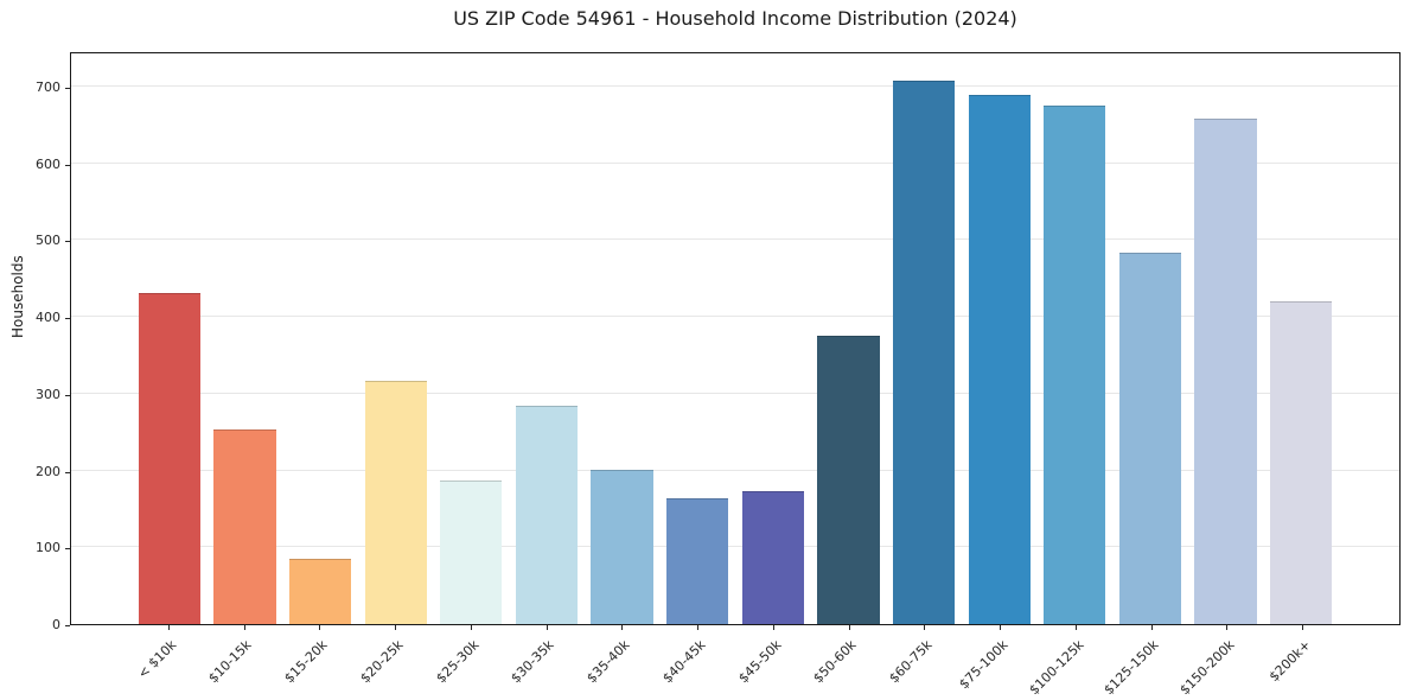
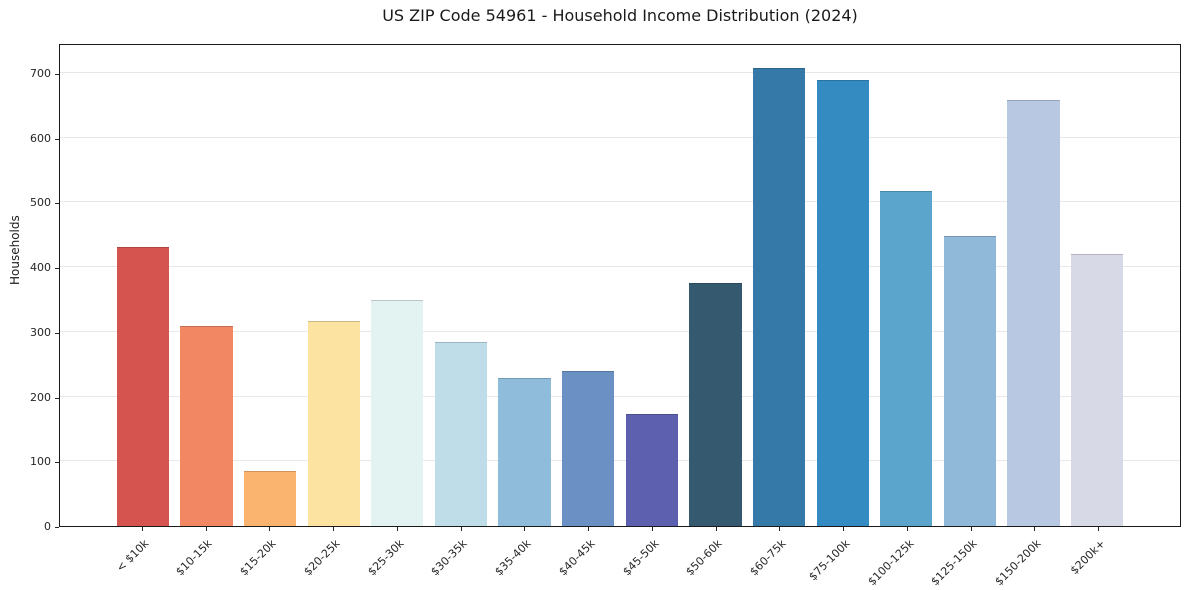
$10-15k: 250 -> 310
$25-30k: 190 -> 350
$35-40k: 200 -> 230
$40-45k: 160 -> 240
$100-125k: 680 -> 520
$125-150k: 490 -> 450
